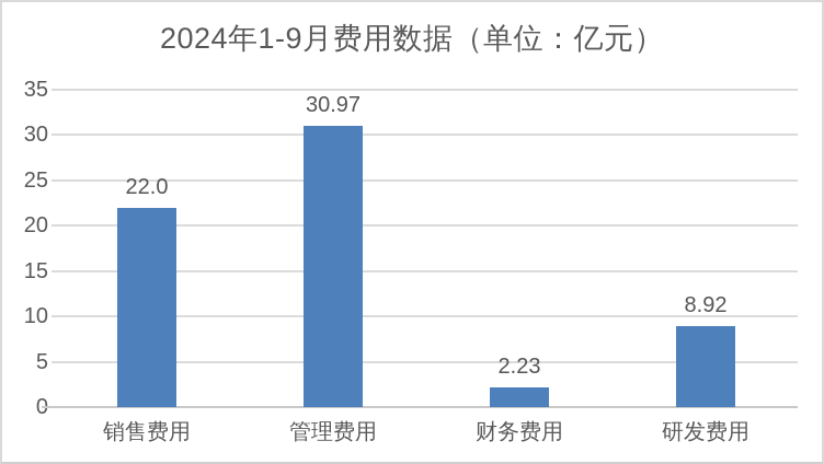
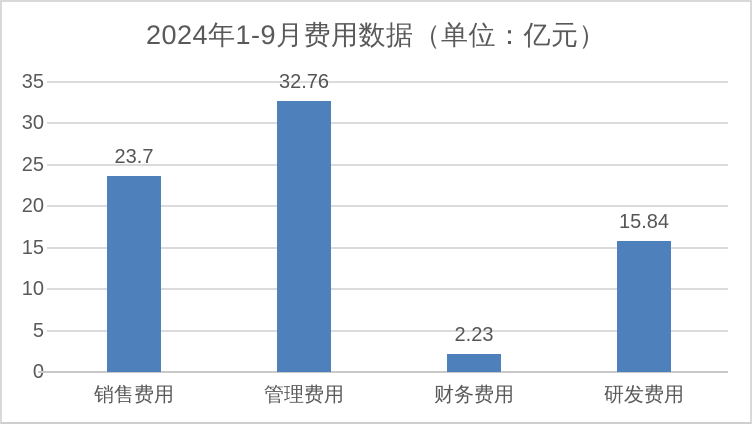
销售费用: 22.0 -> 23.7
管理费用: 30.97 -> 32.76
研发费用: 8.92 -> 15.84
